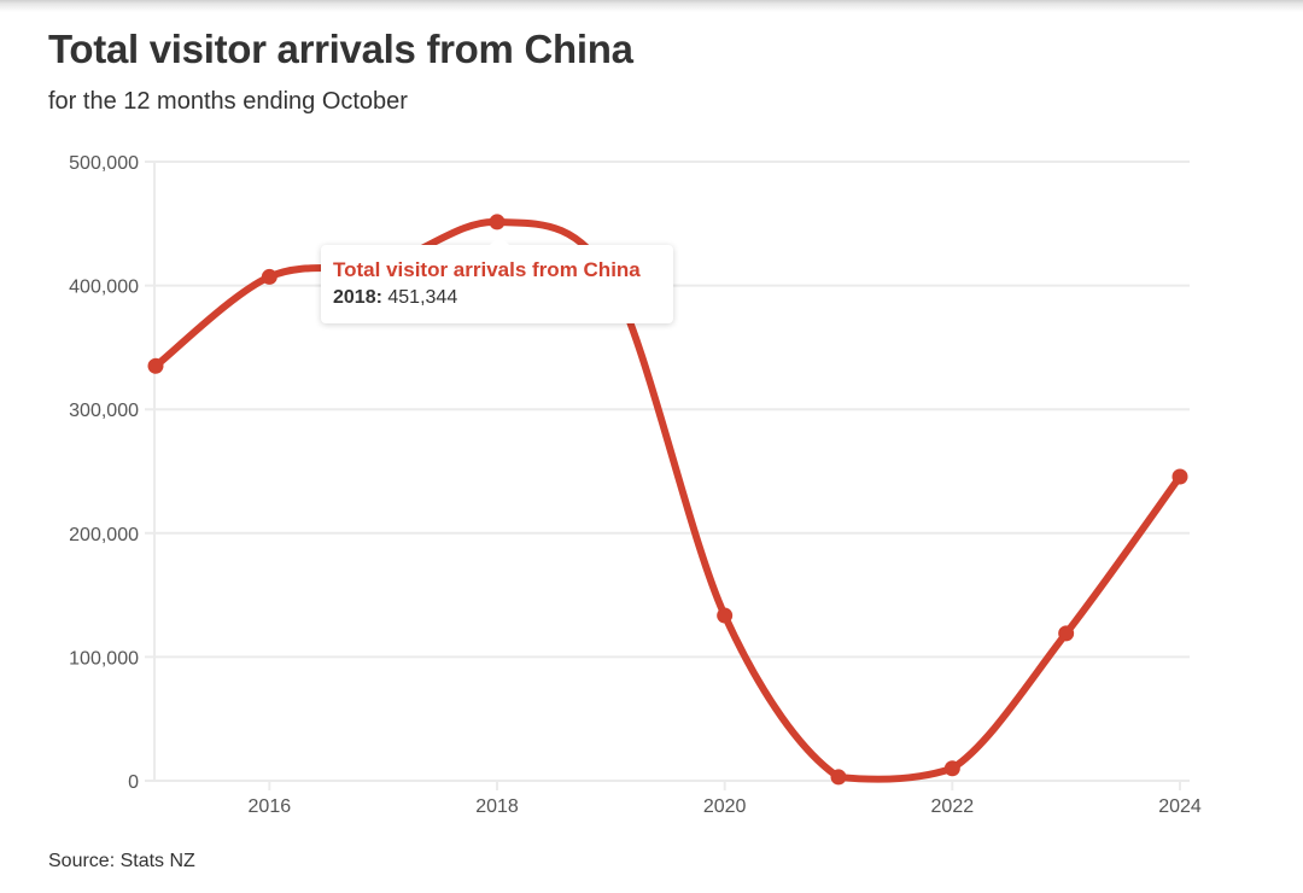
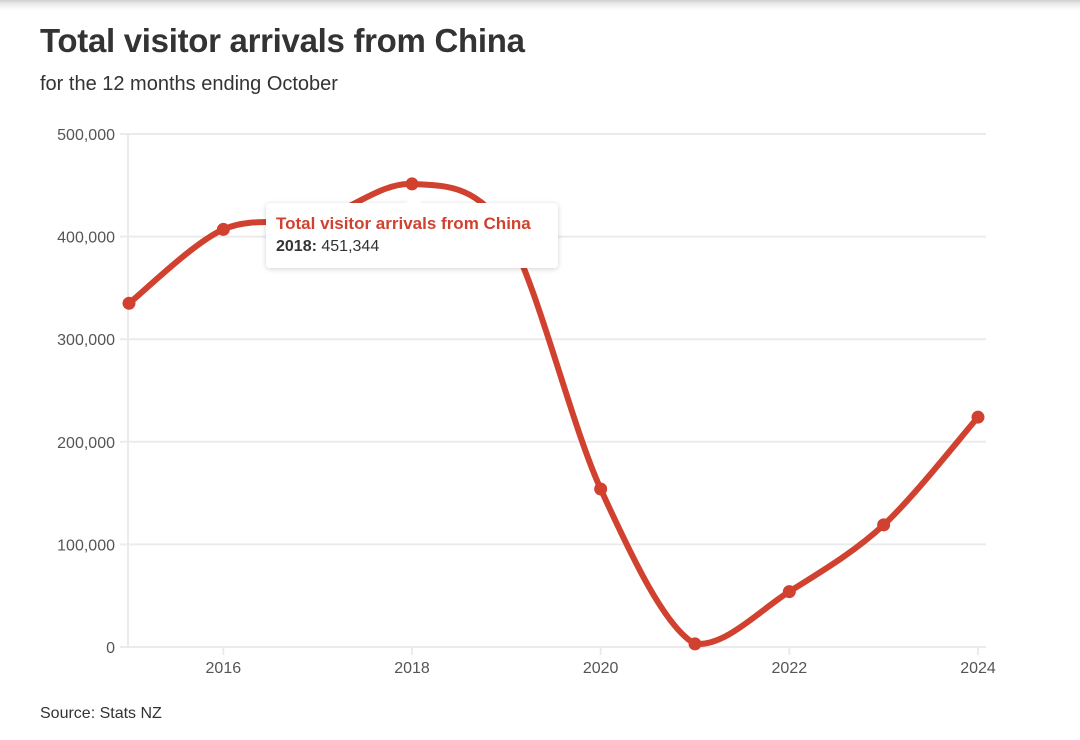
2020: 134000 -> 154000
2022: 10000 -> 54000
2024: 246000 -> 224000
